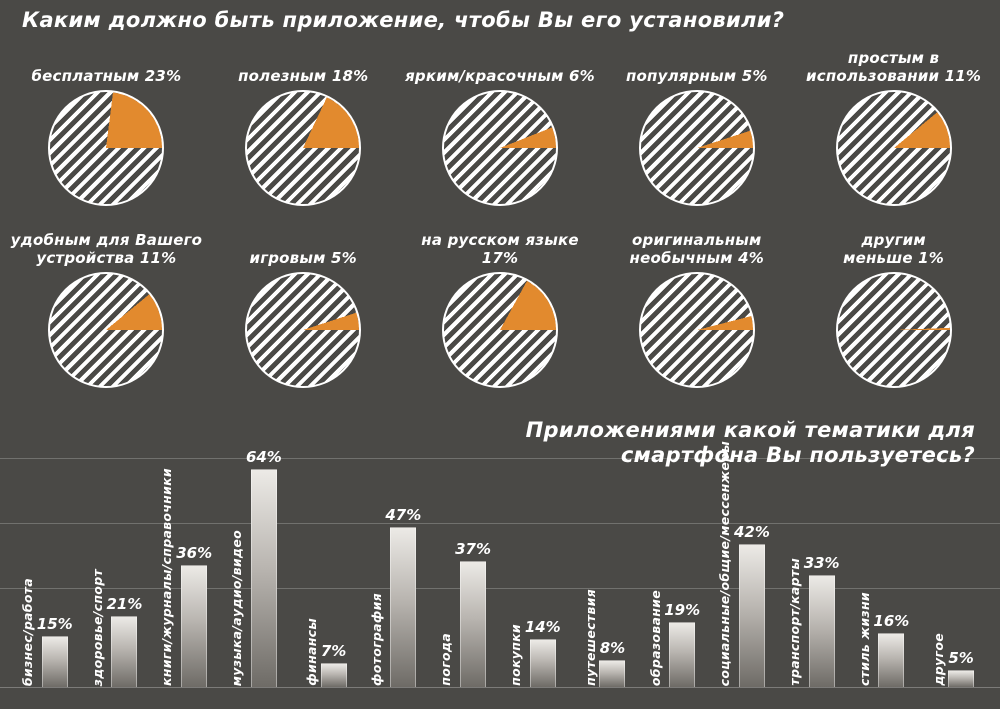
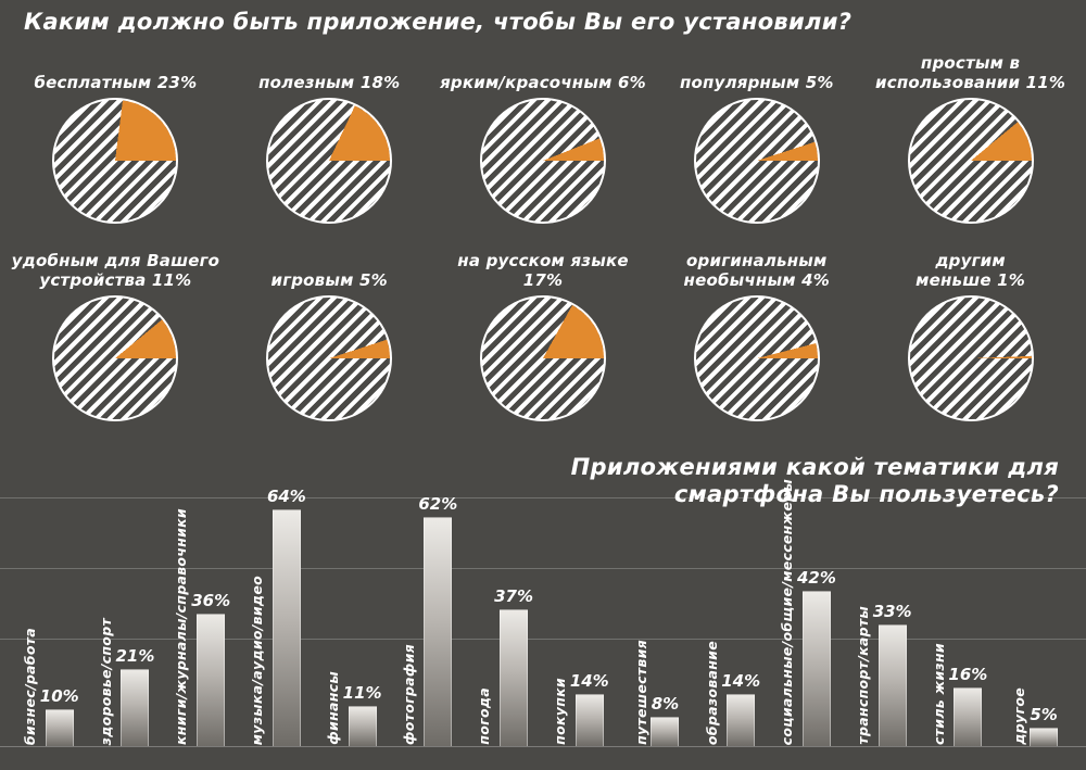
Приложениями какой тематики для смартфона Вы пользуетесь?/бизнес/работа: 15% -> 10%
Приложениями какой тематики для смартфона Вы пользуетесь?/финансы: 7% -> 11%
Приложениями какой тематики для смартфона Вы пользуетесь?/фотография: 47% -> 62%
Приложениями какой тематики для смартфона Вы пользуетесь?/образование: 19% -> 14%
